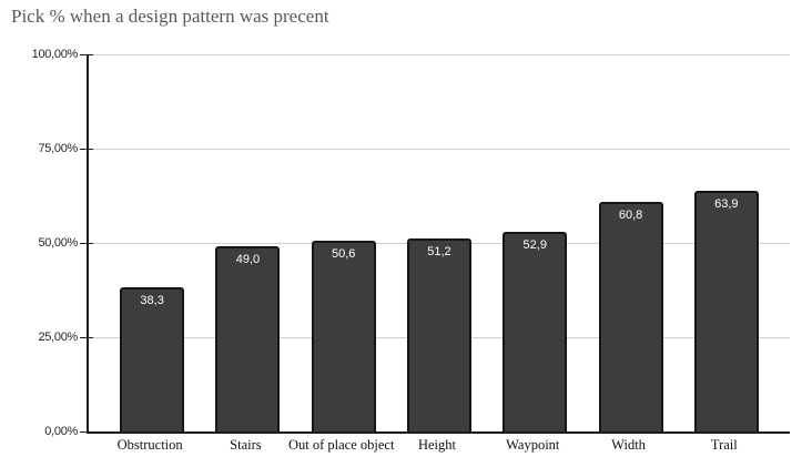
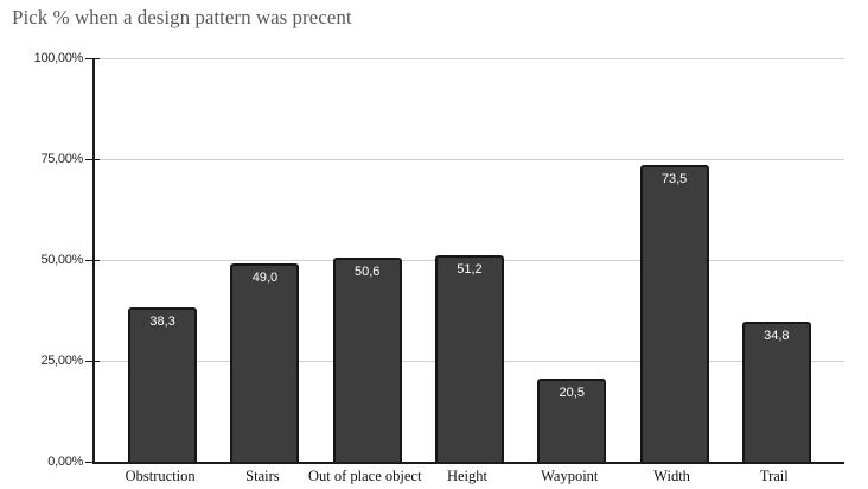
Waypoint: 52,9 -> 20,5
Width: 60,8 -> 73,5
Trail: 63,9 -> 34,8
